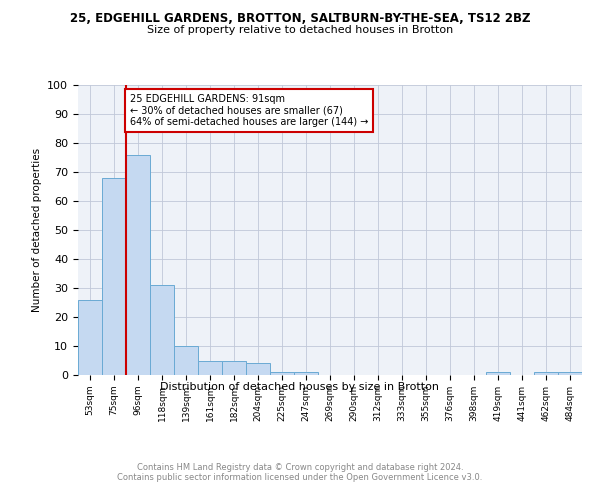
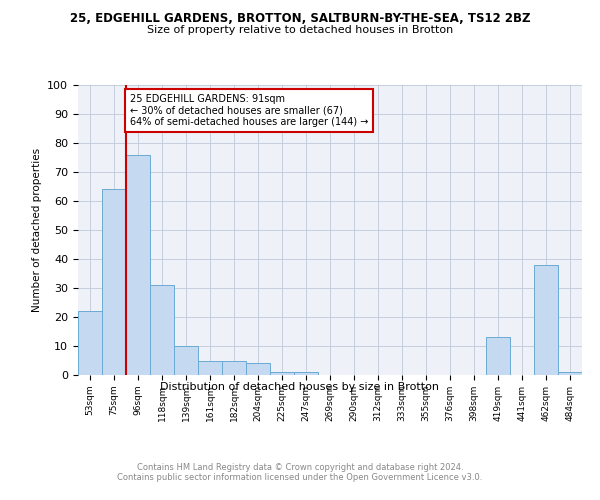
53sqm: 26 -> 22
75sqm: 68 -> 64
419sqm: 1 -> 13
462sqm: 1 -> 38
